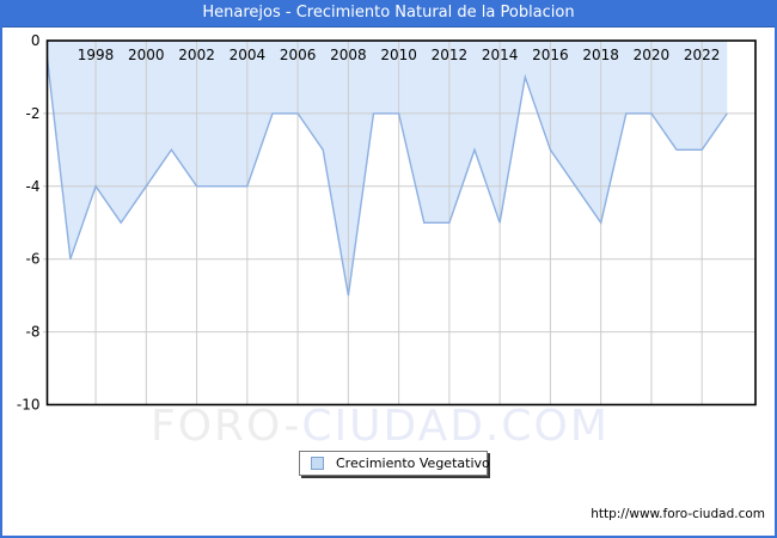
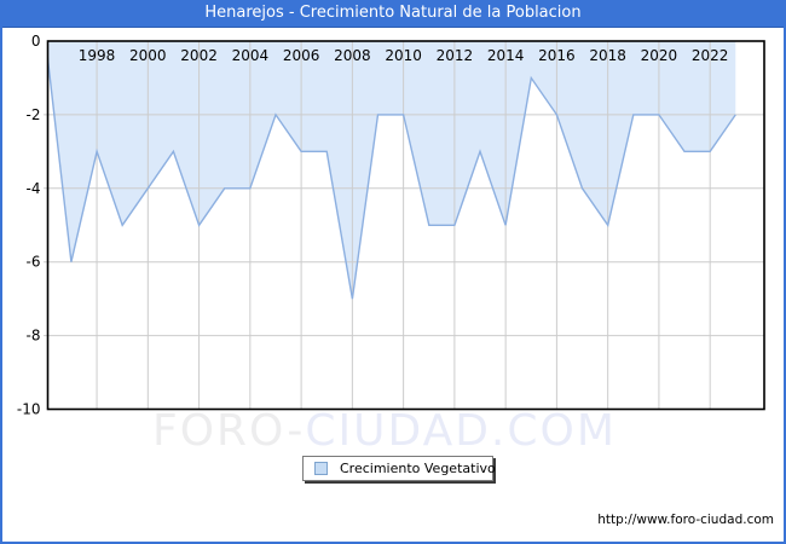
1998: -4 -> -3
2002: -4 -> -5
2006: -2 -> -3
2016: -3 -> -2
